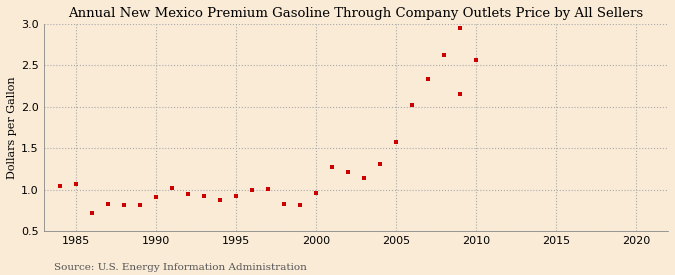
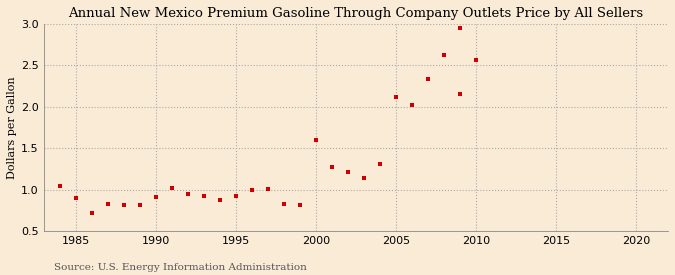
1985: 1.07 -> 0.90
2000: 0.96 -> 1.60
2005: 1.58 -> 2.12
